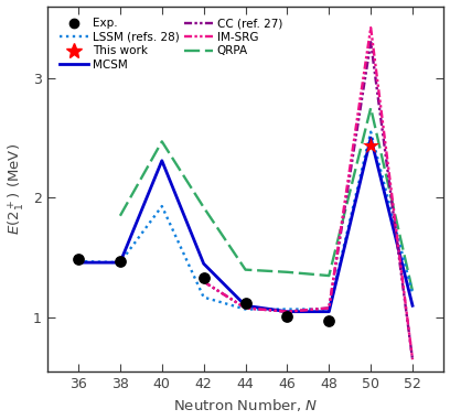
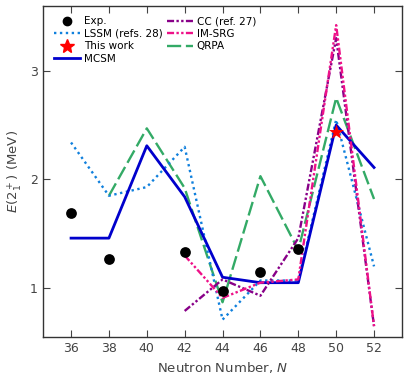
Exp./36: 1.49 -> 1.69
LSSM (refs. 28)/36: 1.47 -> 2.34
Exp./38: 1.47 -> 1.27
LSSM (refs. 28)/38: 1.46 -> 1.85
LSSM (refs. 28)/42: 1.17 -> 2.30
MCSM/42: 1.45 -> 1.84
CC (ref. 27)/42: 1.30 -> 0.79
Exp./44: 1.12 -> 0.97
LSSM (refs. 28)/44: 1.07 -> 0.71
IM-SRG/44: 1.08 -> 0.91
QRPA/44: 1.40 -> 0.87
Exp./46: 1.01 -> 1.15
CC (ref. 27)/46: 1.05 -> 0.93
QRPA/46: 1.38 -> 2.03
Exp./48: 0.97 -> 1.36
CC (ref. 27)/48: 1.08 -> 1.46
MCSM/52: 1.10 -> 2.11
QRPA/52: 1.22 -> 1.82
